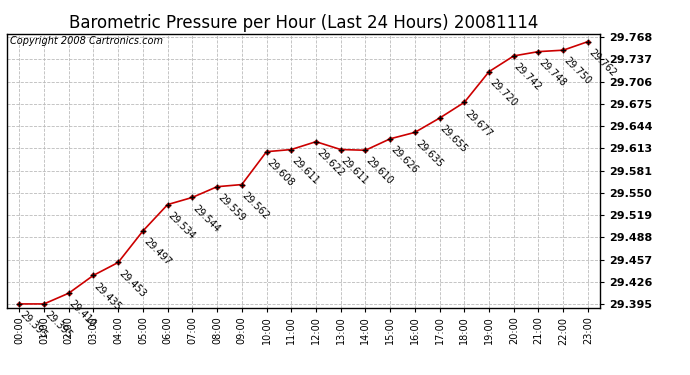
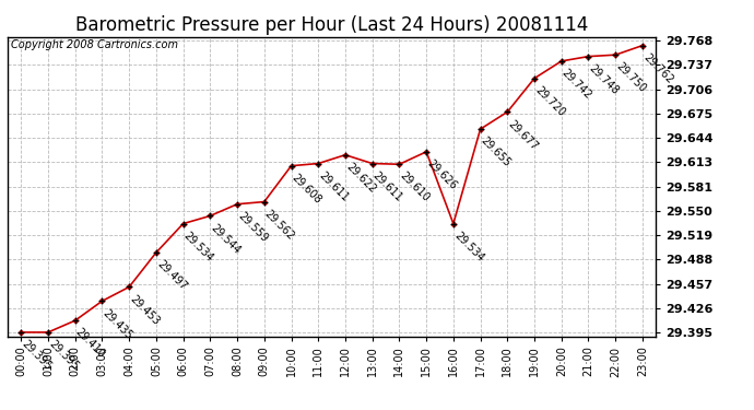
16:00: 29.635 -> 29.534
